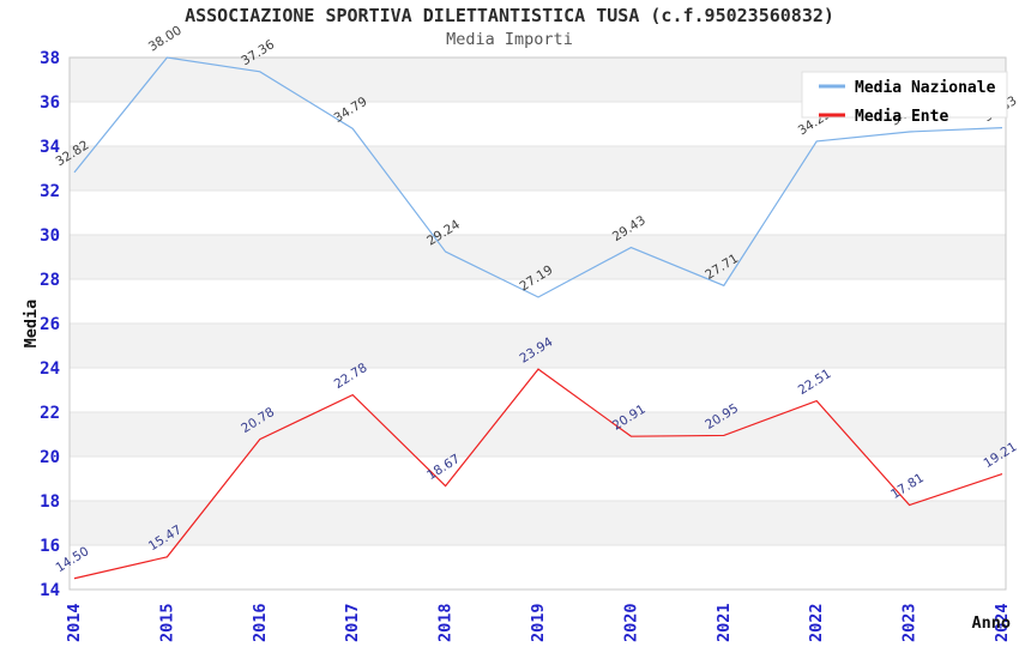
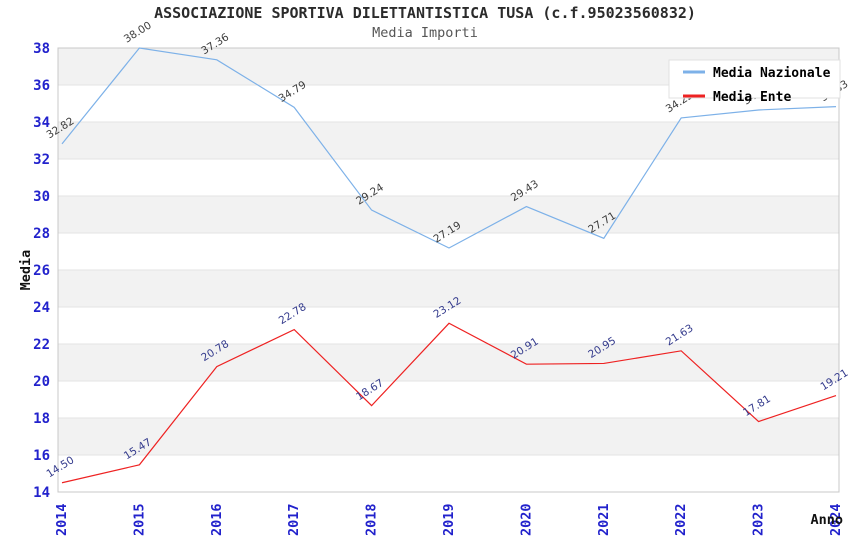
Media Ente/2019: 23.94 -> 23.12
Media Ente/2022: 22.51 -> 21.63
